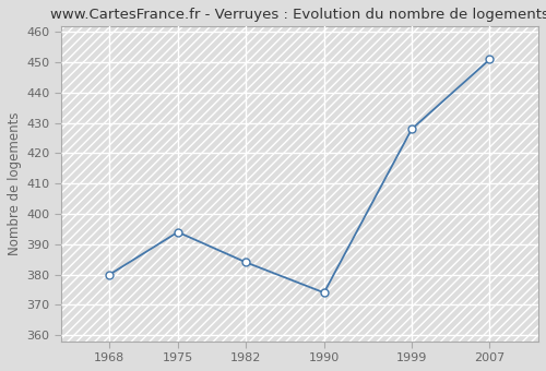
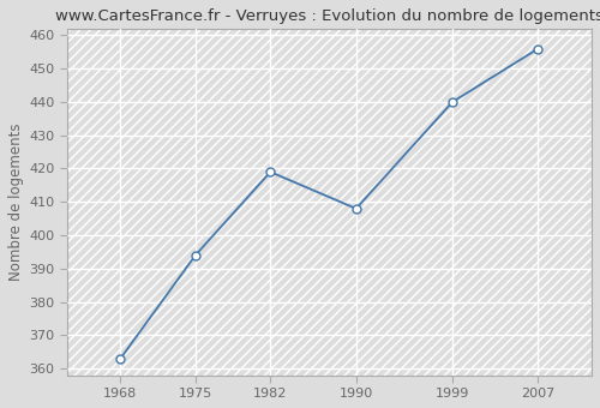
1968: 380 -> 363
1982: 384 -> 419
1990: 374 -> 408
1999: 428 -> 440
2007: 451 -> 456
